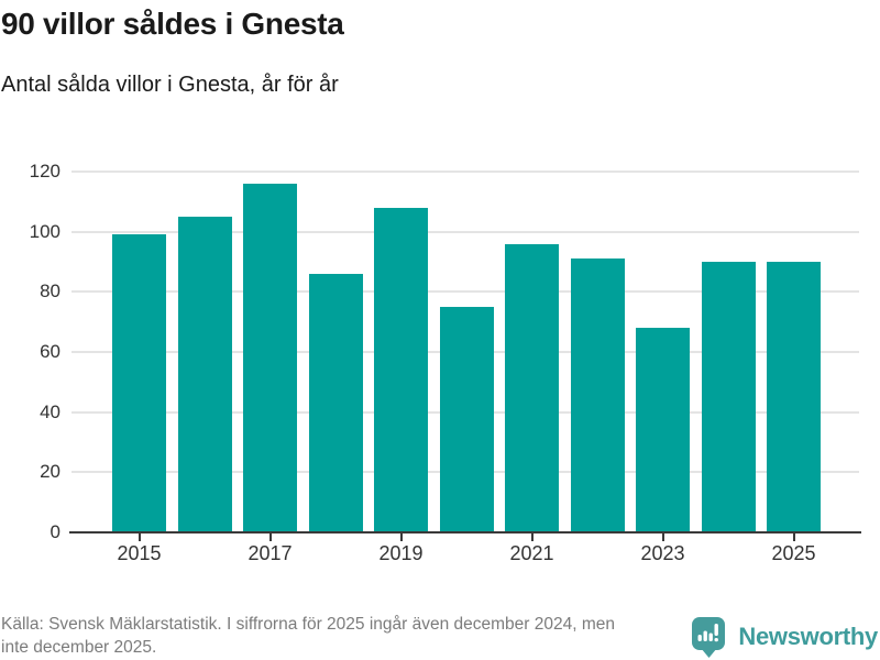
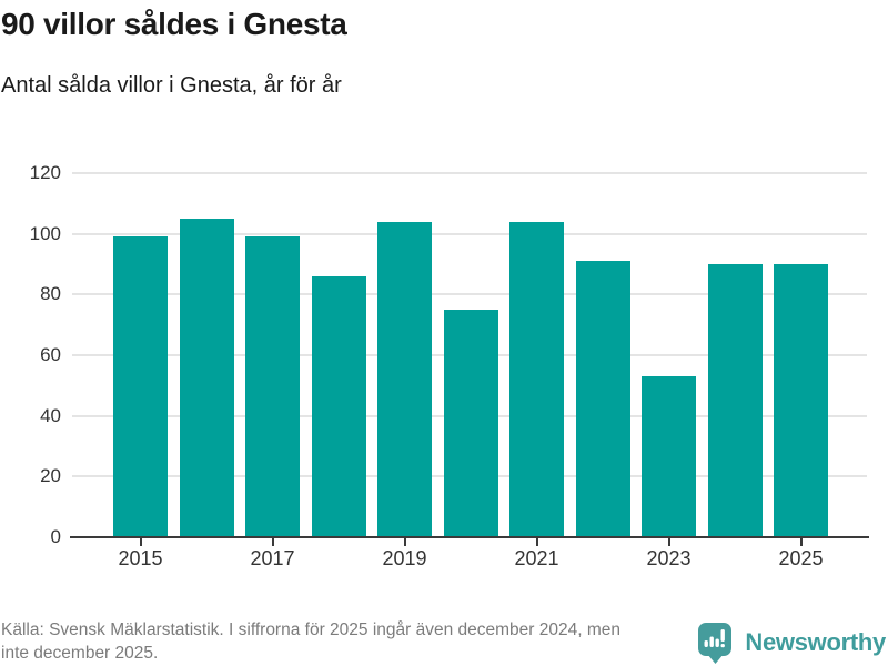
2017: 116 -> 99
2019: 108 -> 104
2021: 96 -> 104
2023: 68 -> 53
